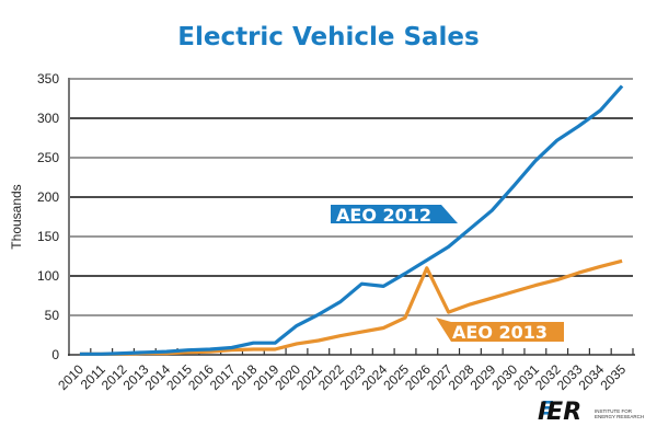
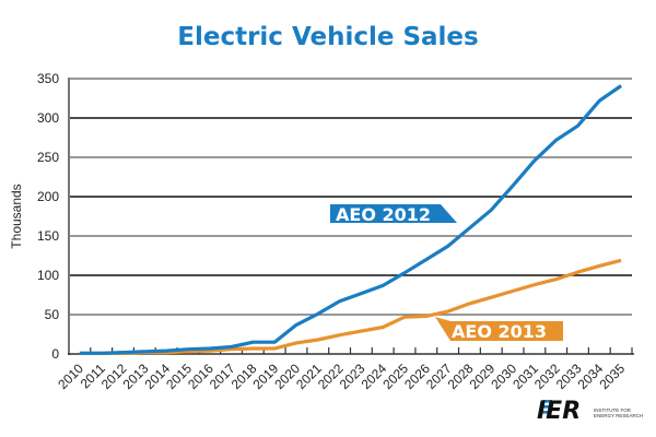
AEO 2012/2023: 90 -> 80
AEO 2013/2026: 110 -> 50
AEO 2012/2034: 310 -> 320
